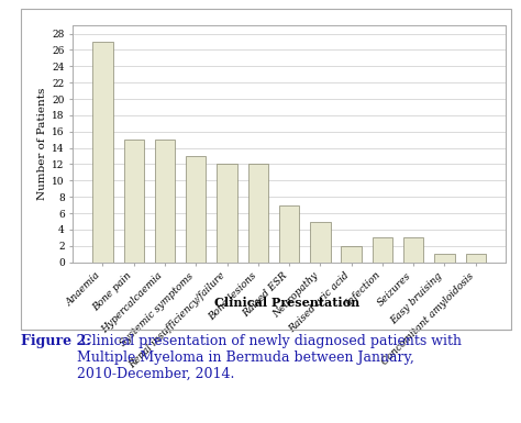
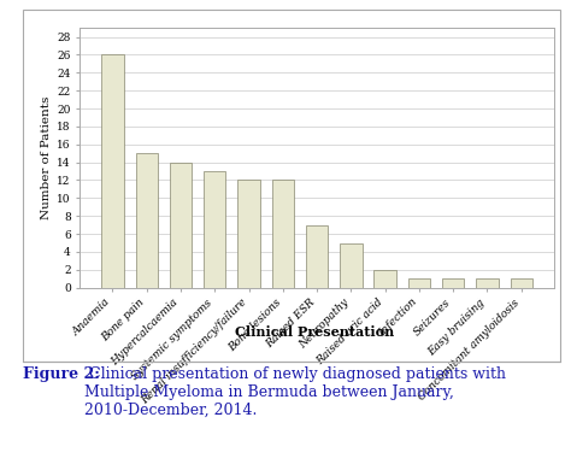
Anaemia: 27 -> 26
Hypercalcaemia: 15 -> 14
Infection: 3 -> 1
Seizures: 3 -> 1
